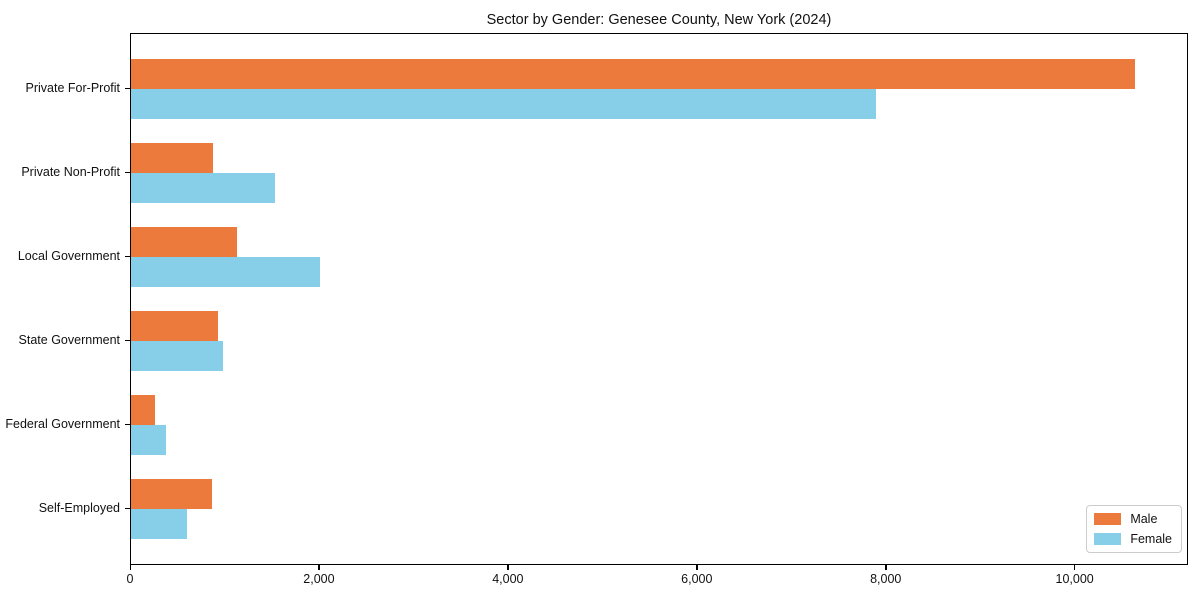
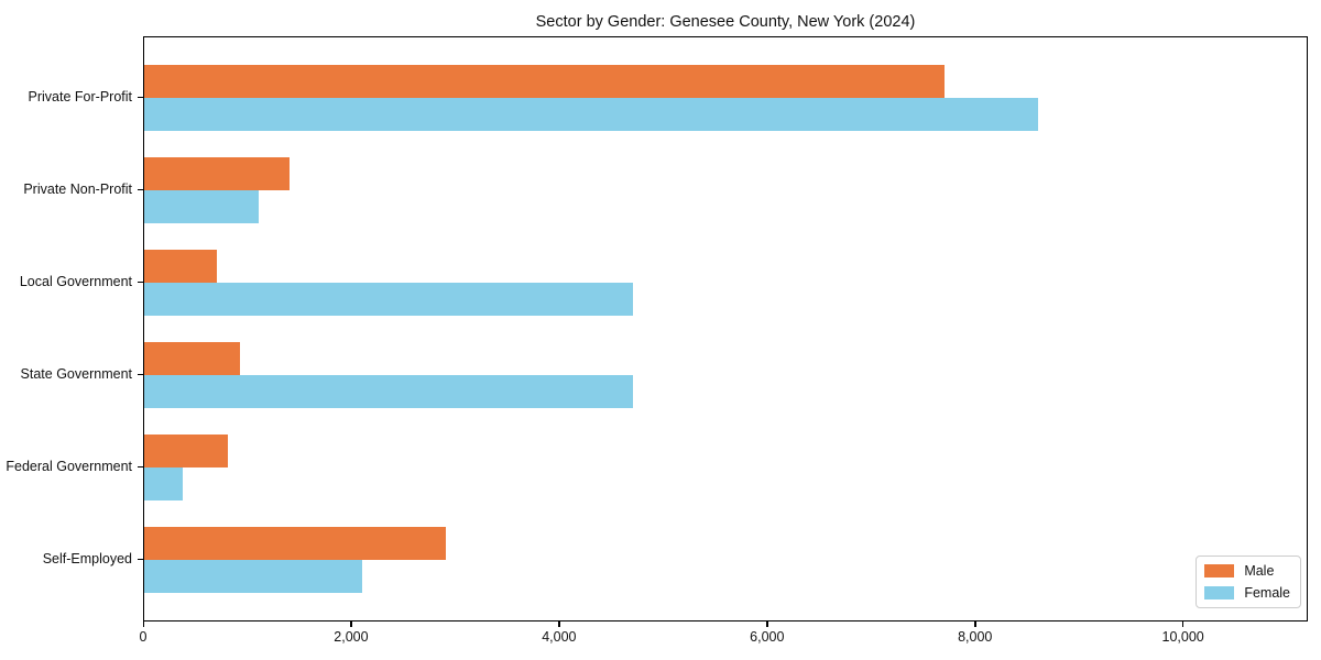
Male/Private For-Profit: 10600 -> 7700
Female/Private For-Profit: 7900 -> 8600
Male/Private Non-Profit: 900 -> 1400
Female/Private Non-Profit: 1500 -> 1100
Male/Local Government: 1100 -> 700
Female/Local Government: 2000 -> 4700
Female/State Government: 1000 -> 4700
Male/Federal Government: 200 -> 800
Male/Self-Employed: 900 -> 2900
Female/Self-Employed: 600 -> 2100
